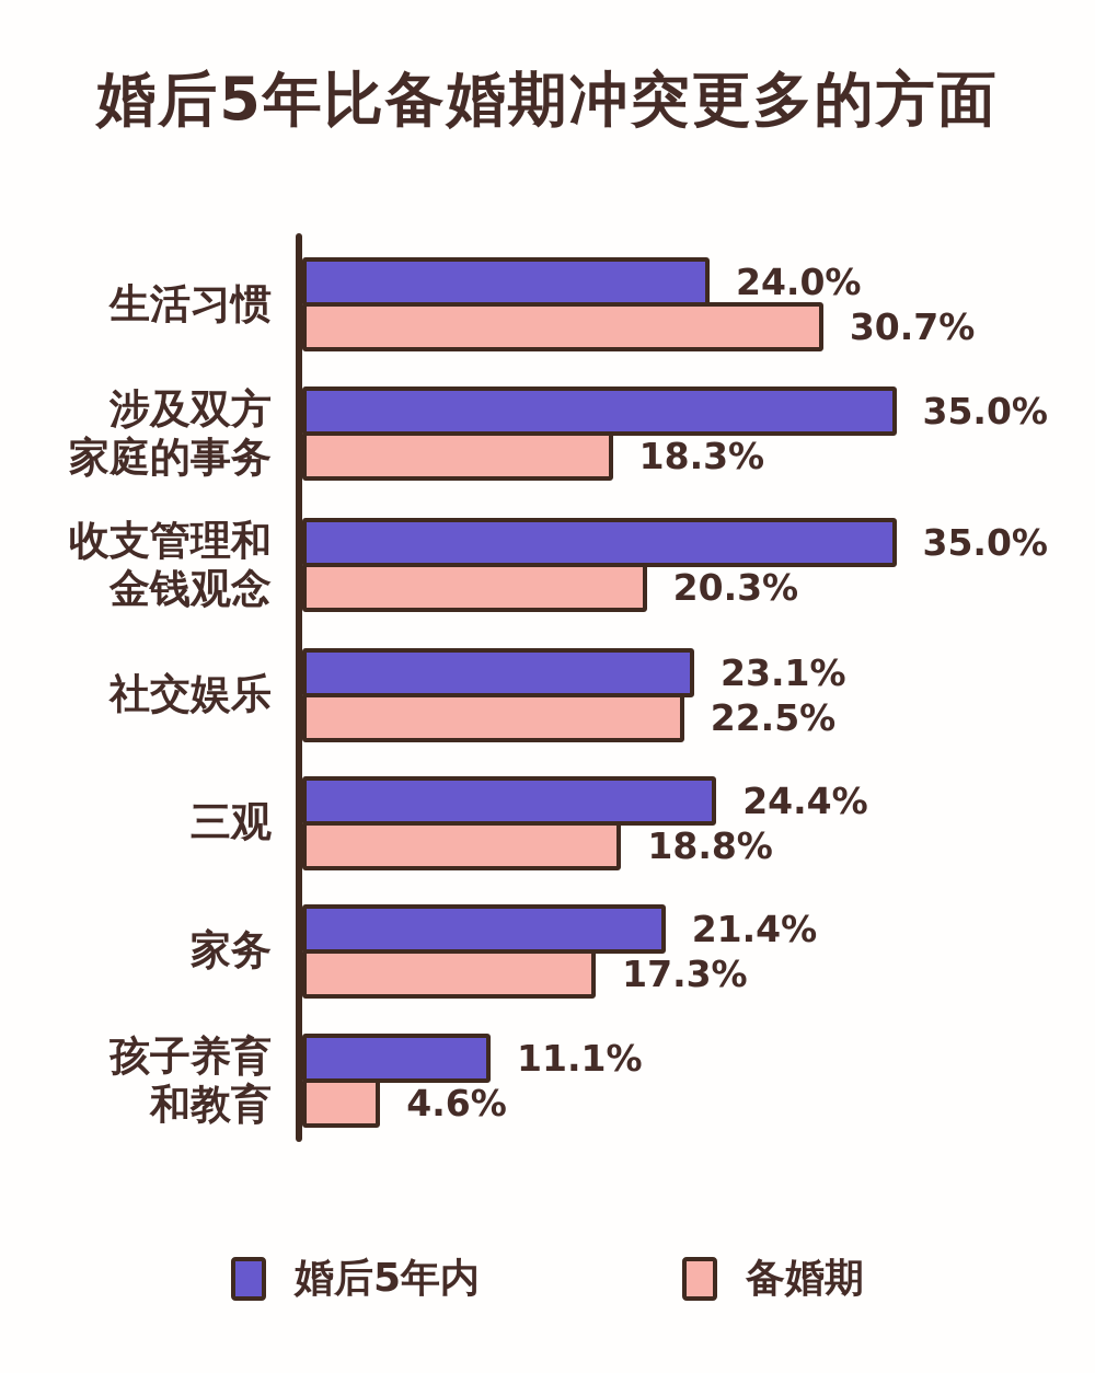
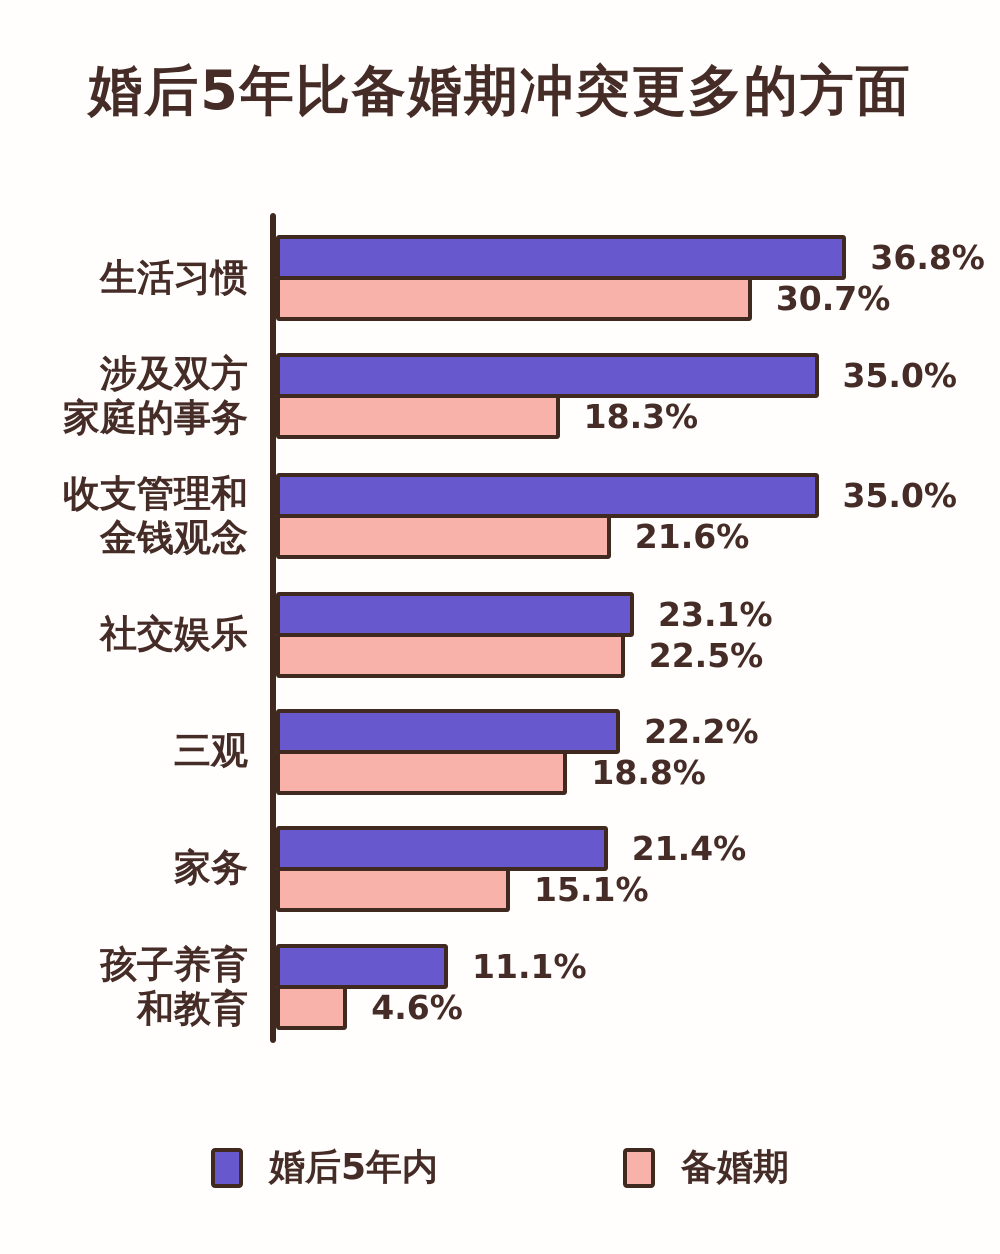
婚后5年内/生活习惯: 24.0% -> 36.8%
备婚期/收支管理和 金钱观念: 20.3% -> 21.6%
婚后5年内/三观: 24.4% -> 22.2%
备婚期/家务: 17.3% -> 15.1%
